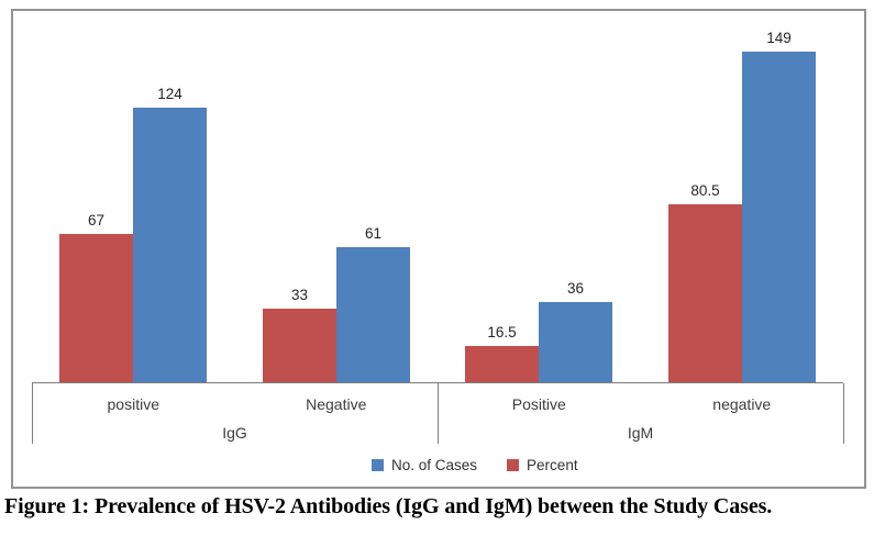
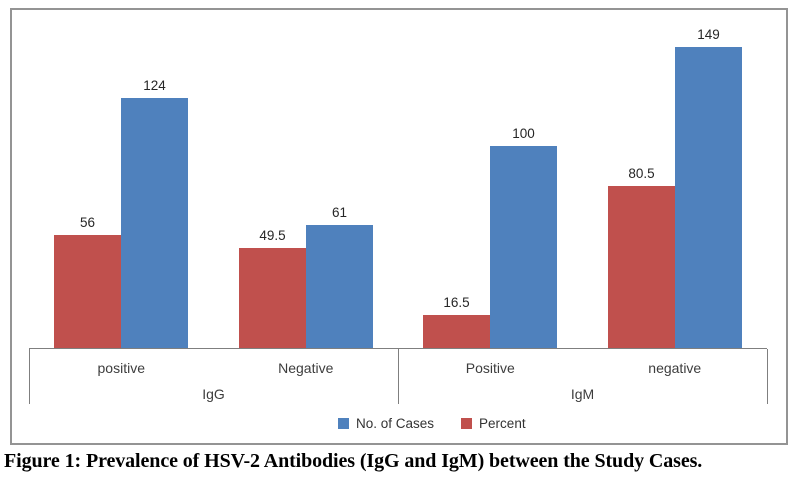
Percent/positive: 67 -> 56
Percent/Negative: 33 -> 49.5
No. of Cases/Positive: 36 -> 100
